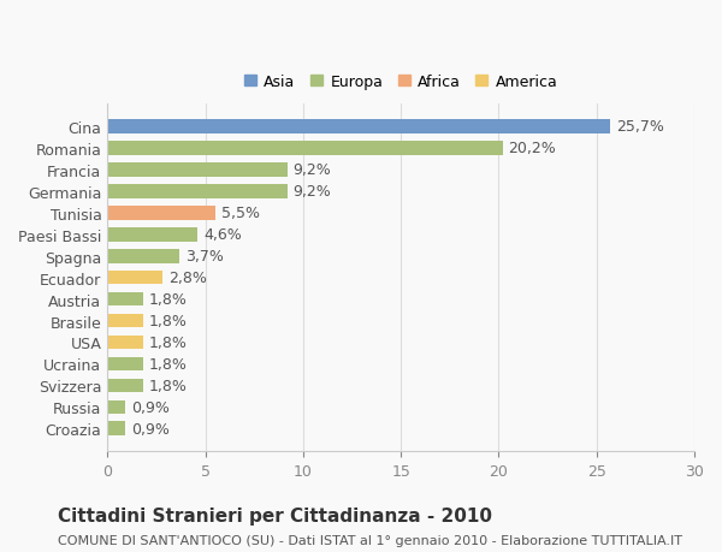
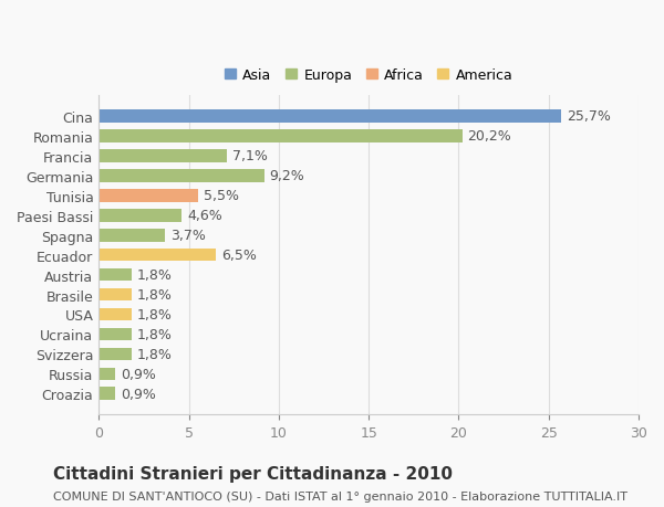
Francia: 9,2% -> 7,1%
Ecuador: 2,8% -> 6,5%
